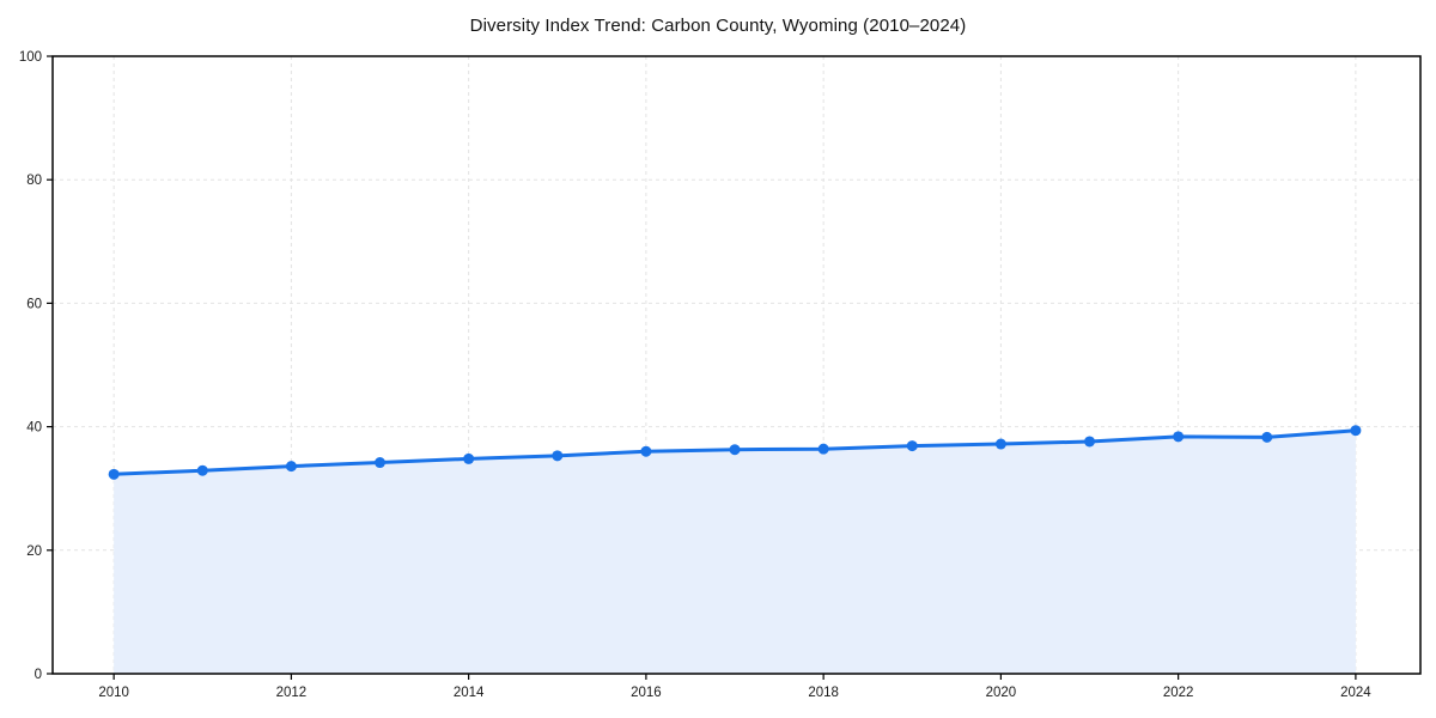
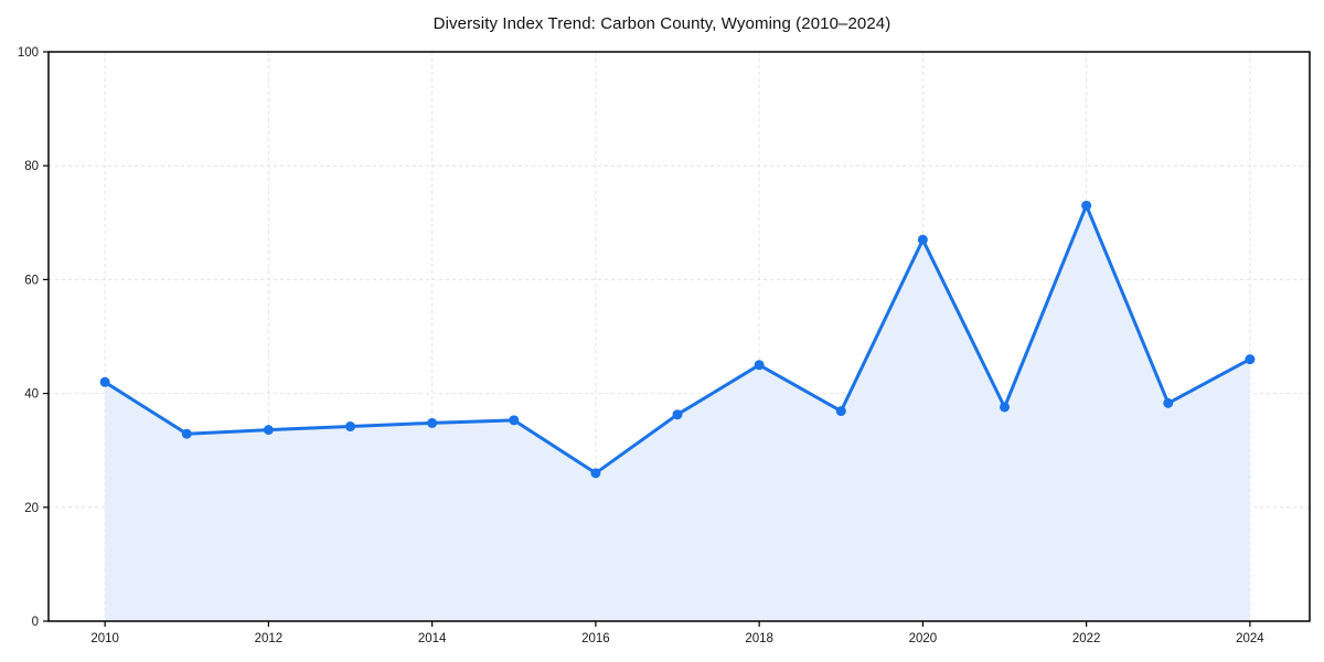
2010: 32 -> 42
2016: 36 -> 26
2018: 36 -> 45
2020: 37 -> 67
2022: 38 -> 73
2024: 39 -> 46
